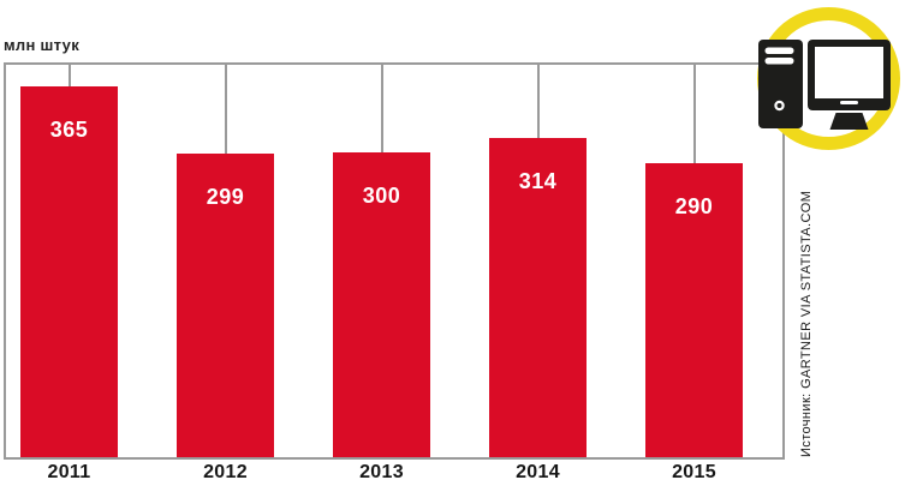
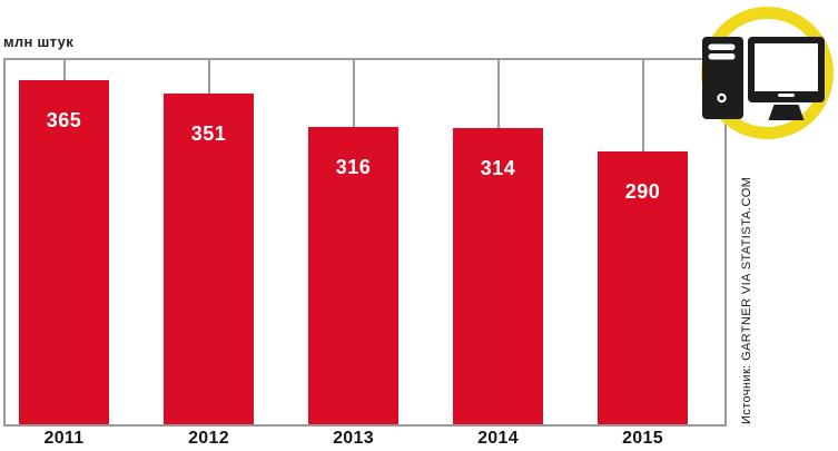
2012: 299 -> 351
2013: 300 -> 316
